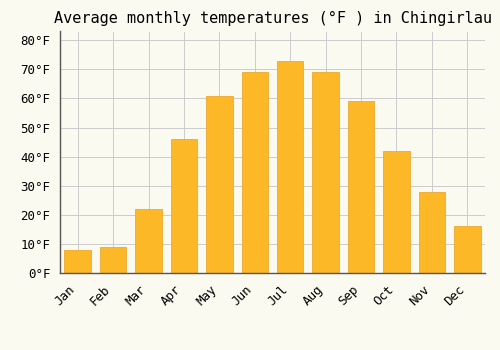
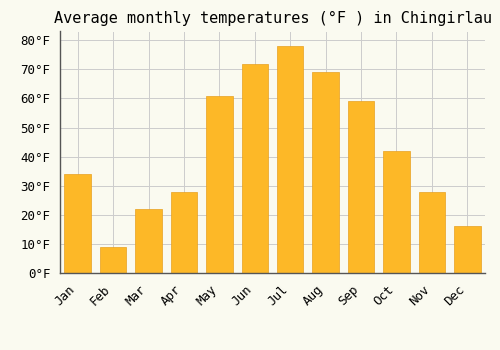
Jan: 8°F -> 34°F
Apr: 46°F -> 28°F
Jun: 69°F -> 72°F
Jul: 73°F -> 78°F
